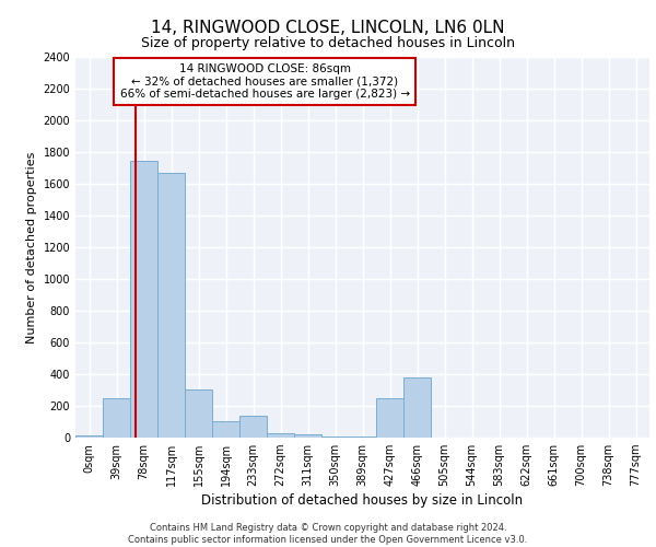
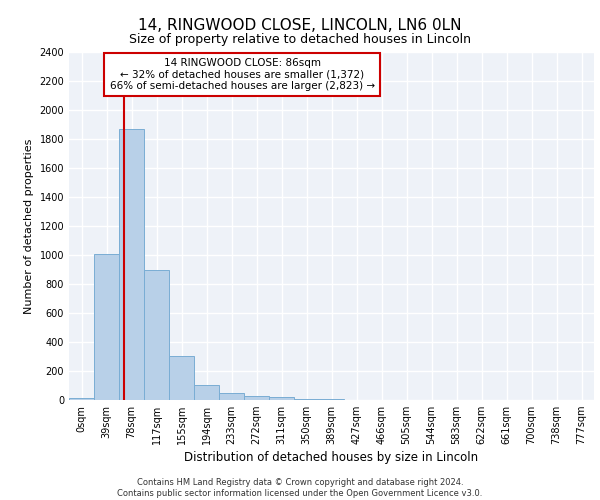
39sqm: 250 -> 1000
78sqm: 1750 -> 1870
117sqm: 1670 -> 900
233sqm: 140 -> 40
427sqm: 250 -> 0
466sqm: 380 -> 0
